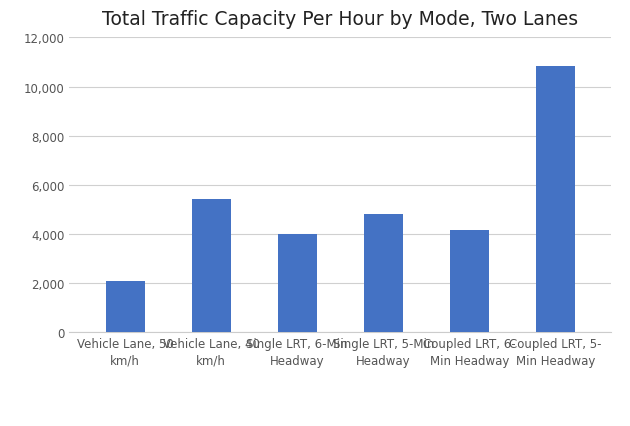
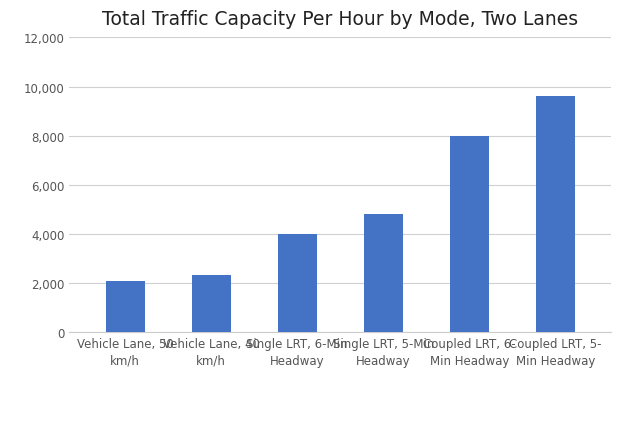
Vehicle Lane, 40 km/h: 5,400 -> 2,320
Coupled LRT, 6- Min Headway: 4,150 -> 8,000
Coupled LRT, 5- Min Headway: 10,850 -> 9,600
